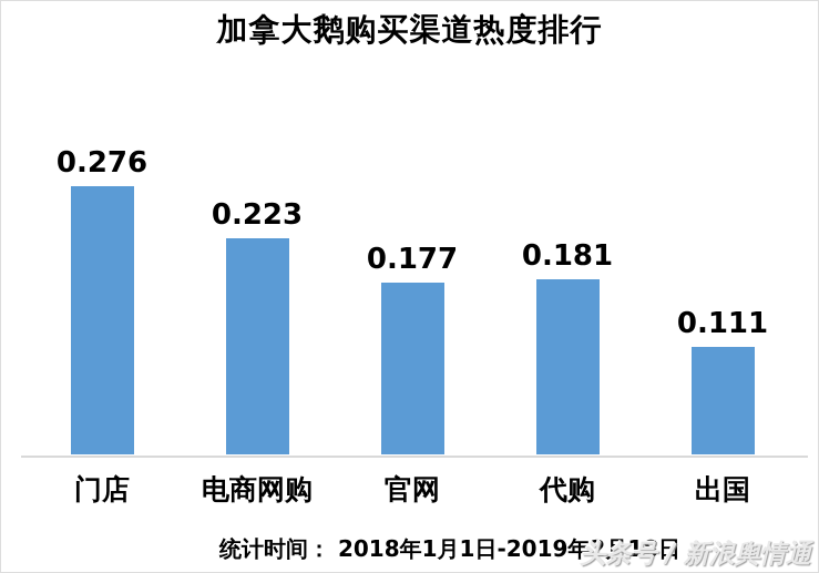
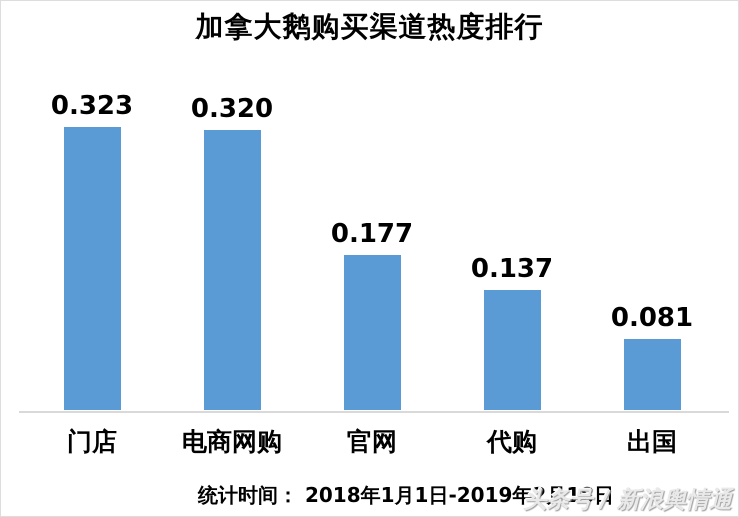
门店: 0.276 -> 0.323
电商网购: 0.223 -> 0.320
代购: 0.181 -> 0.137
出国: 0.111 -> 0.081
